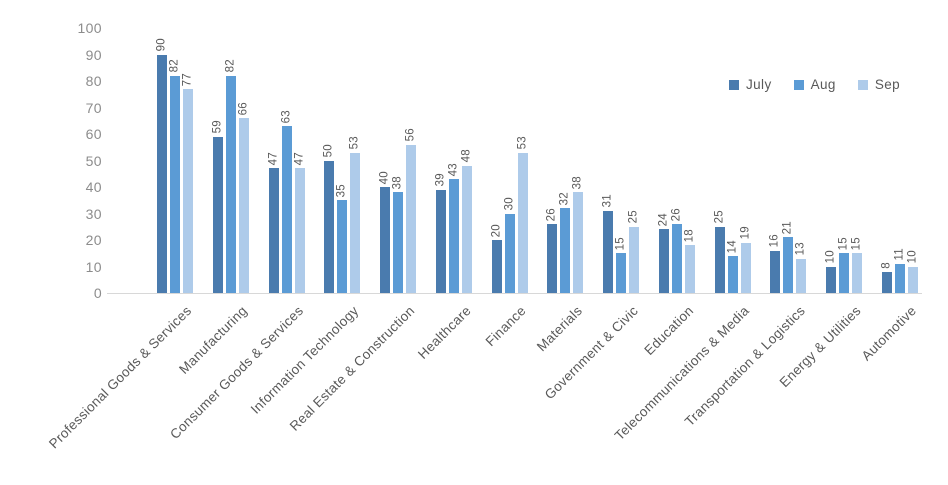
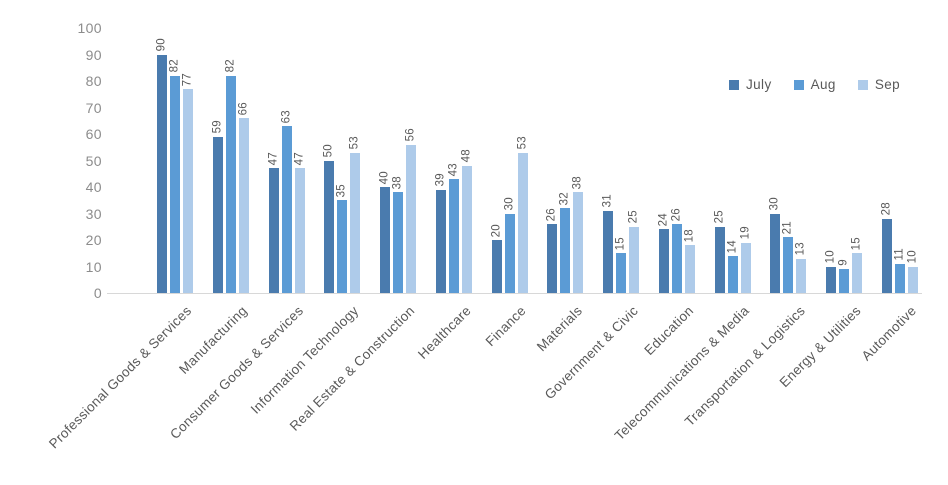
July/Transportation & Logistics: 16 -> 30
Aug/Energy & Utilities: 15 -> 9
July/Automotive: 8 -> 28
